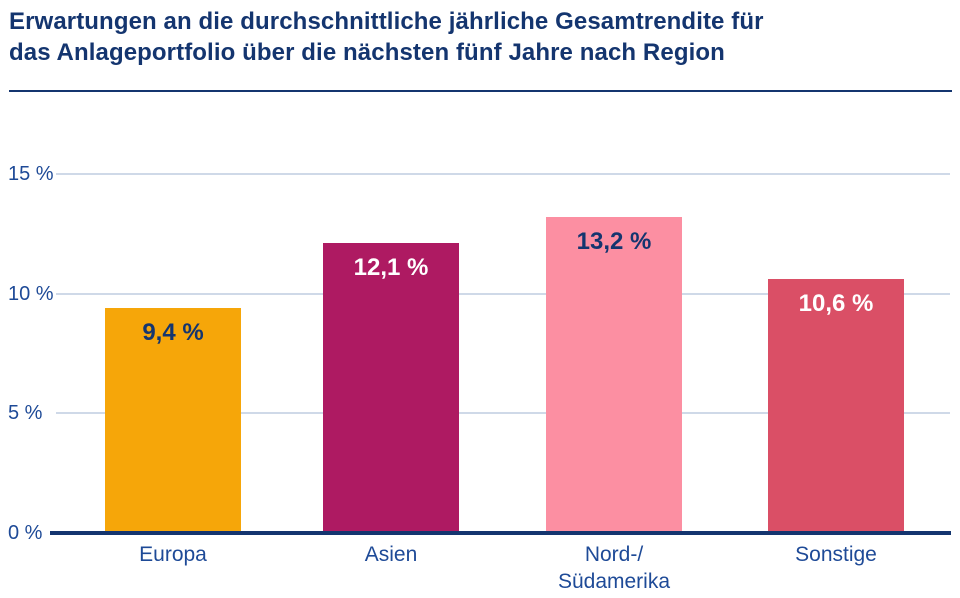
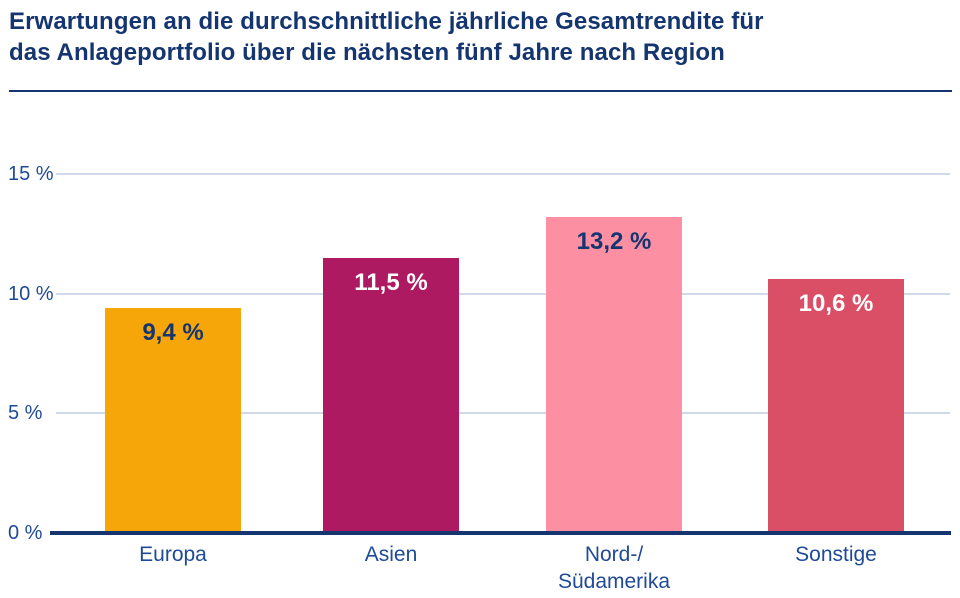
Asien: 12,1 -> 11,5
